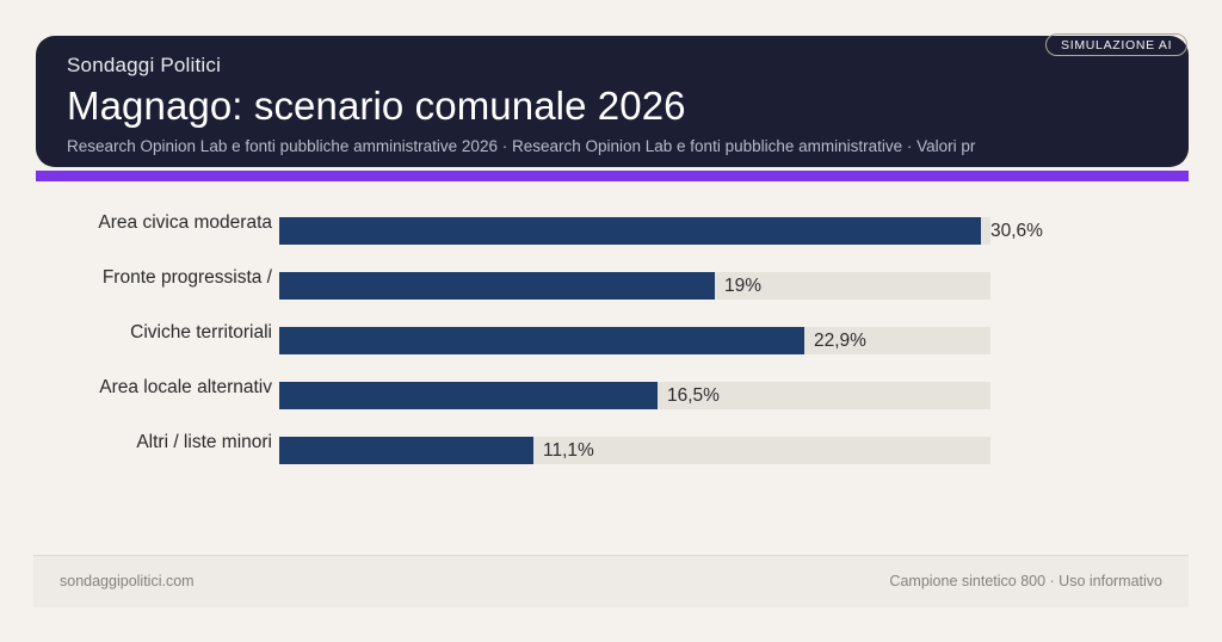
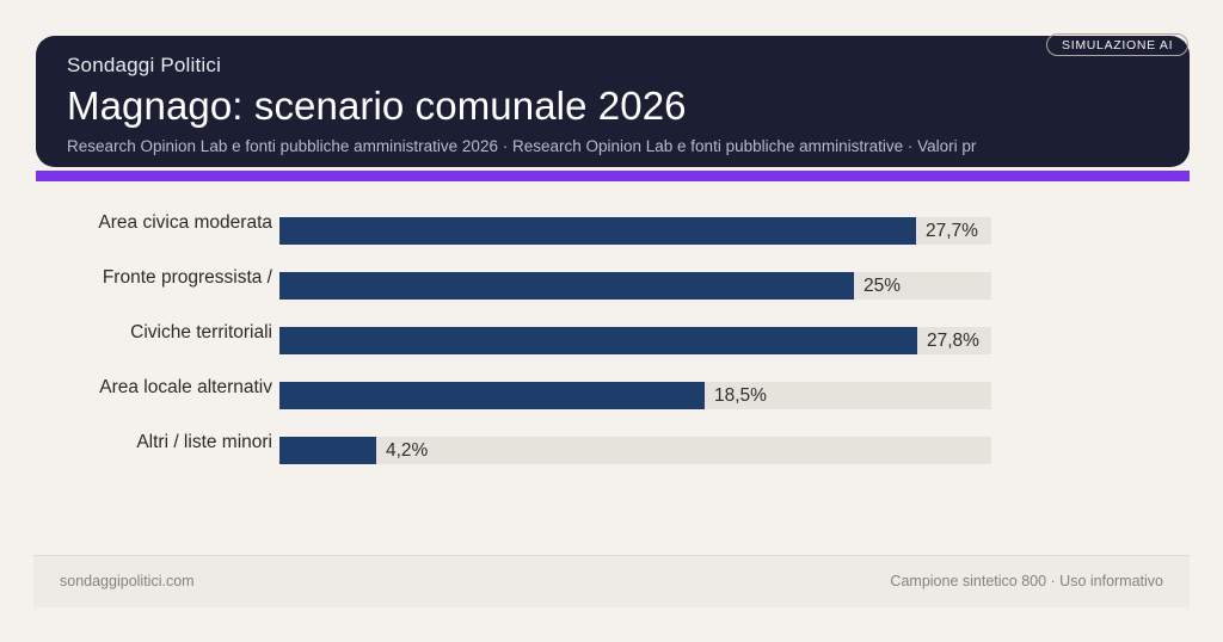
Area civica moderata: 30,6% -> 27,7%
Fronte progressista /: 19% -> 25%
Civiche territoriali: 22,9% -> 27,8%
Area locale alternativ: 16,5% -> 18,5%
Altri / liste minori: 11,1% -> 4,2%
